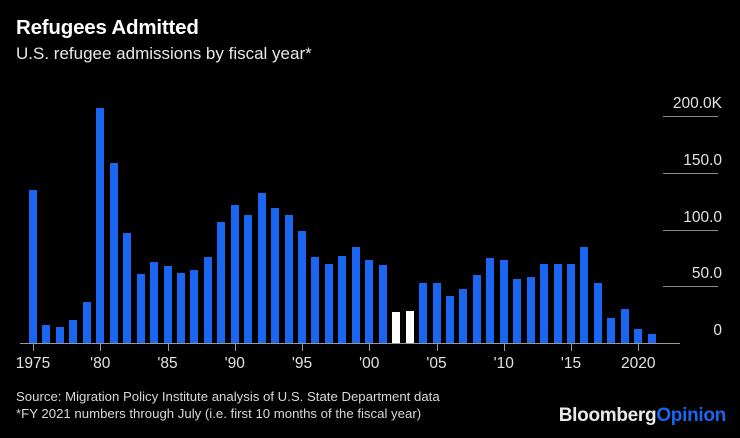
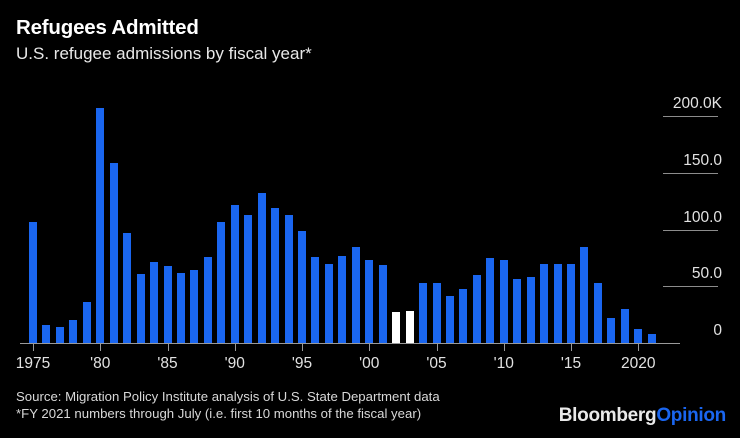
1975: 135K -> 107K
